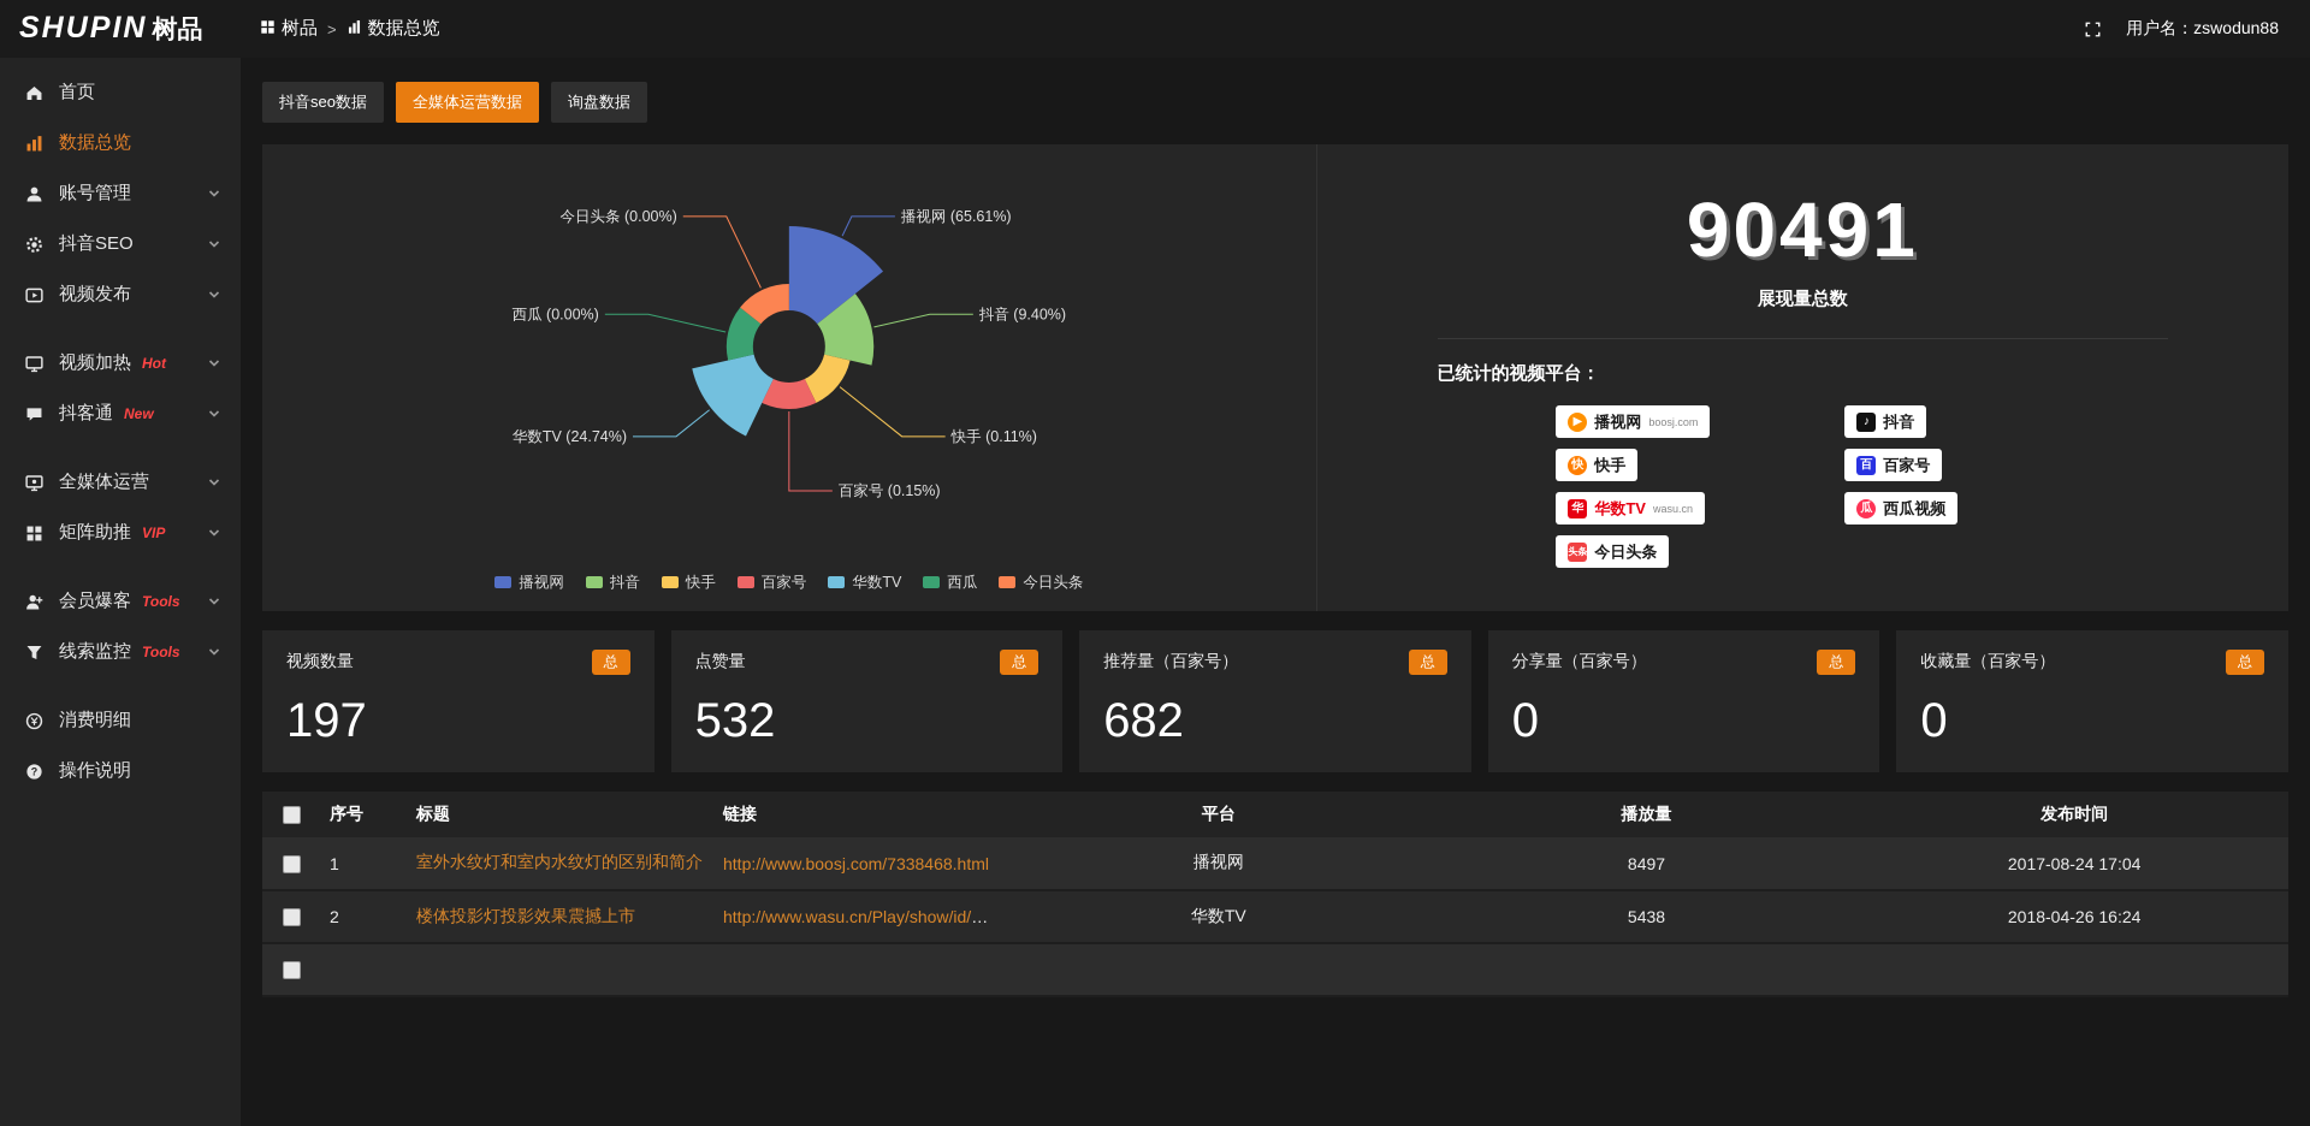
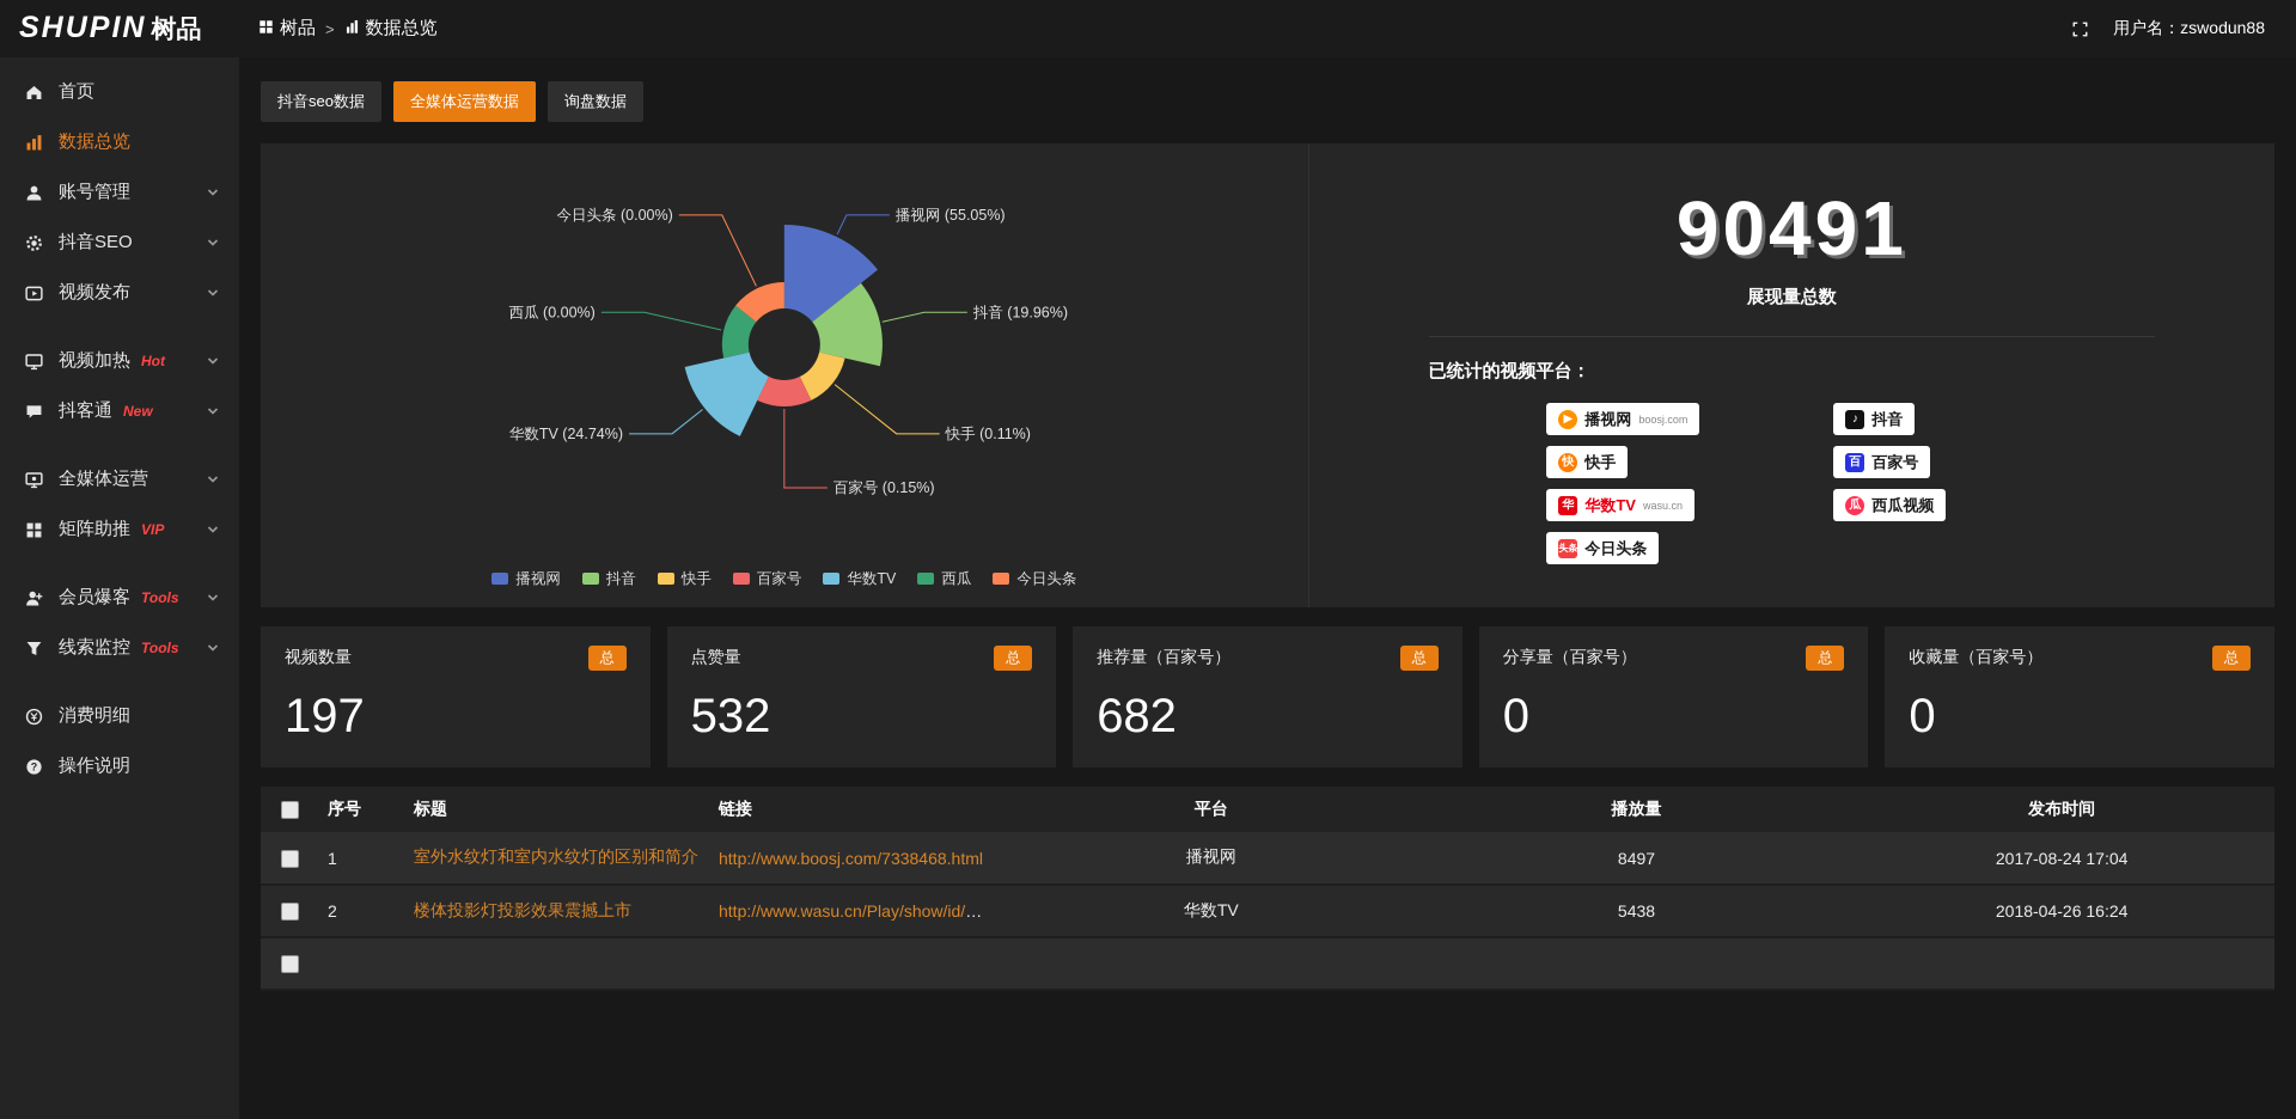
播视网: 65.61% -> 55.05%
抖音: 9.40% -> 19.96%
